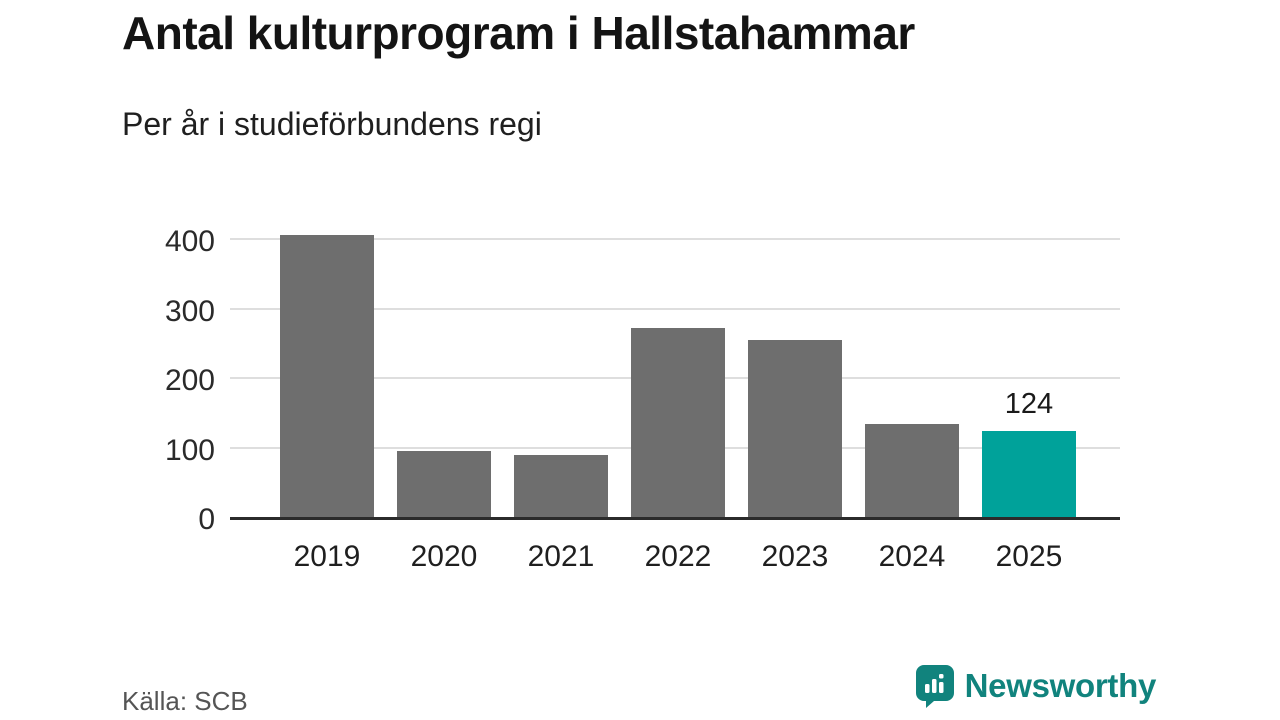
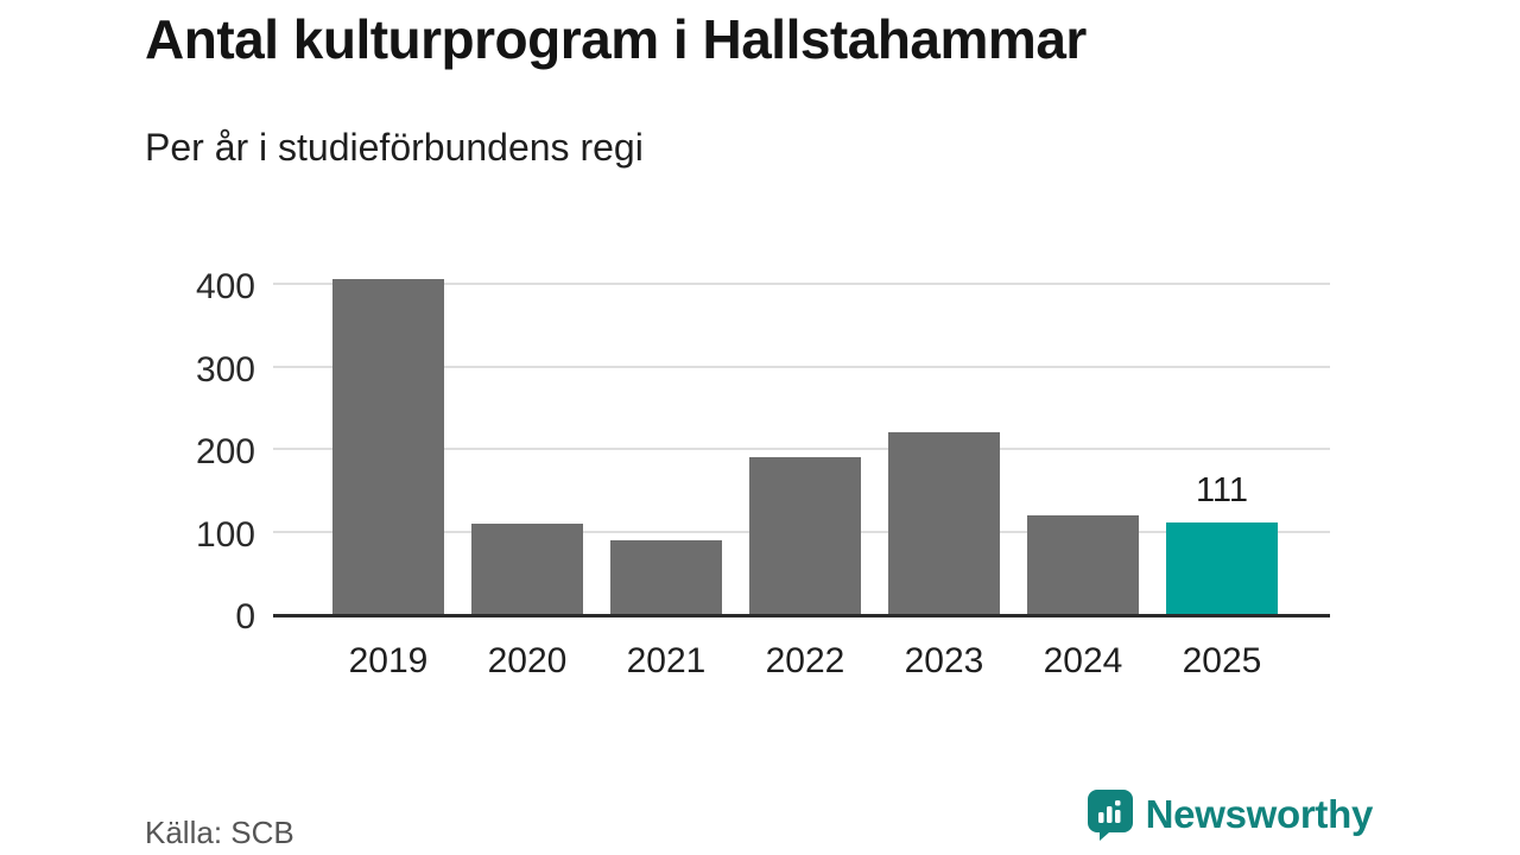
2020: 100 -> 110
2022: 270 -> 190
2023: 260 -> 220
2024: 130 -> 120
2025: 124 -> 111
